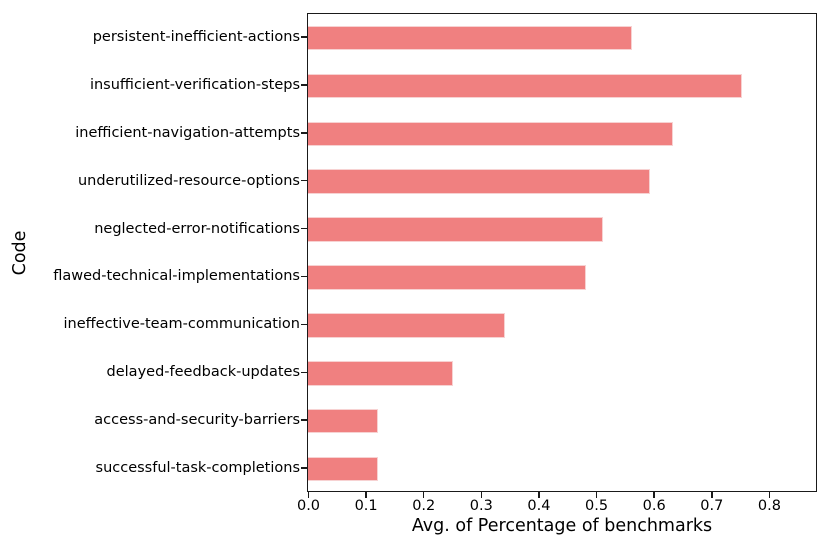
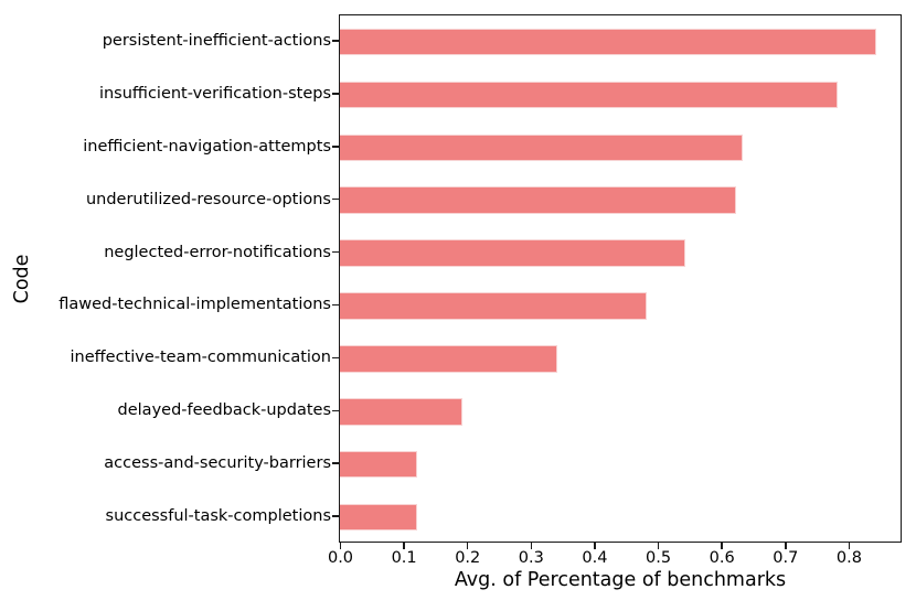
persistent-inefficient-actions: 0.56 -> 0.84
insufficient-verification-steps: 0.75 -> 0.78
underutilized-resource-options: 0.59 -> 0.62
neglected-error-notifications: 0.51 -> 0.54
delayed-feedback-updates: 0.25 -> 0.19
